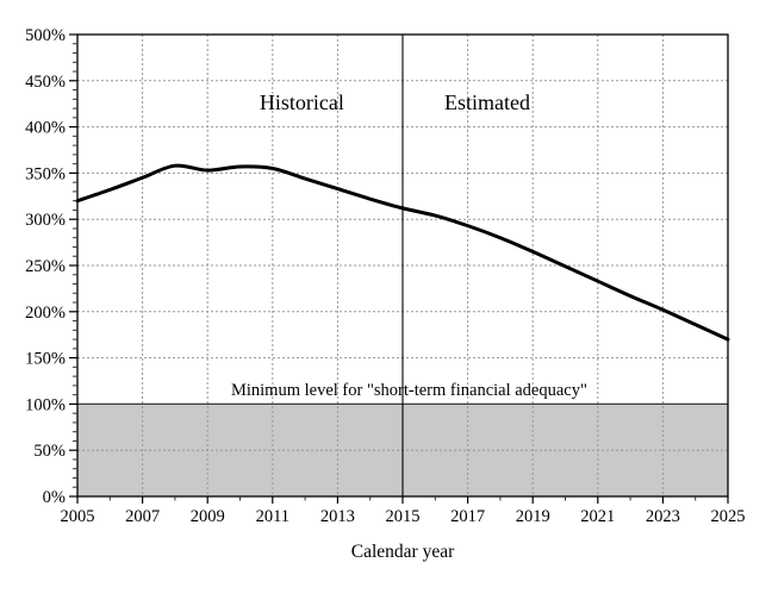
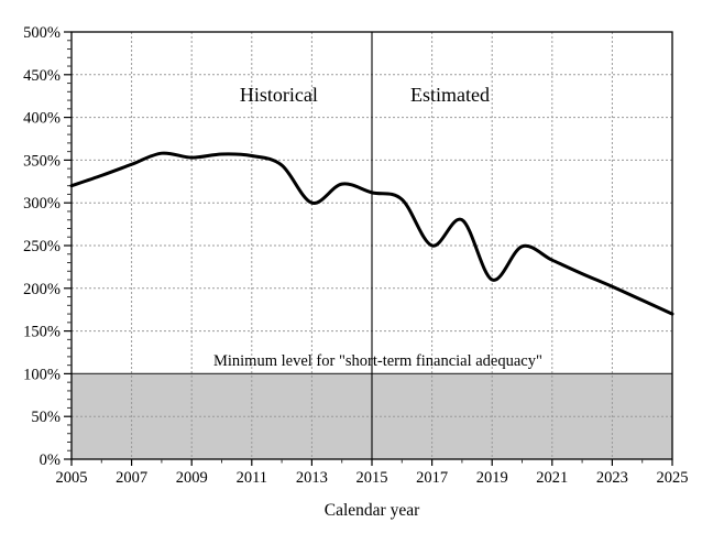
2013: 330% -> 300%
2017: 290% -> 250%
2019: 260% -> 210%
